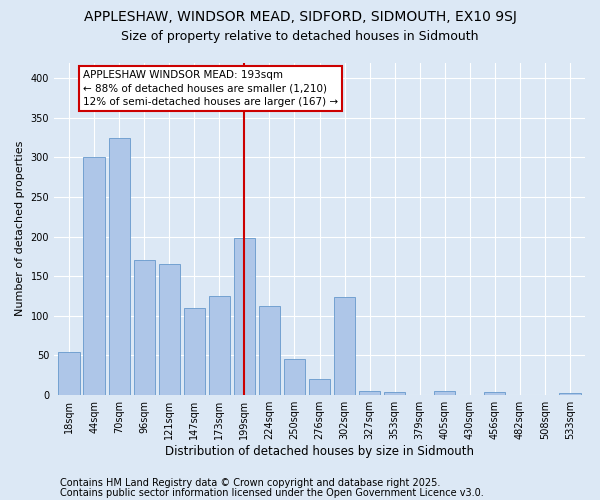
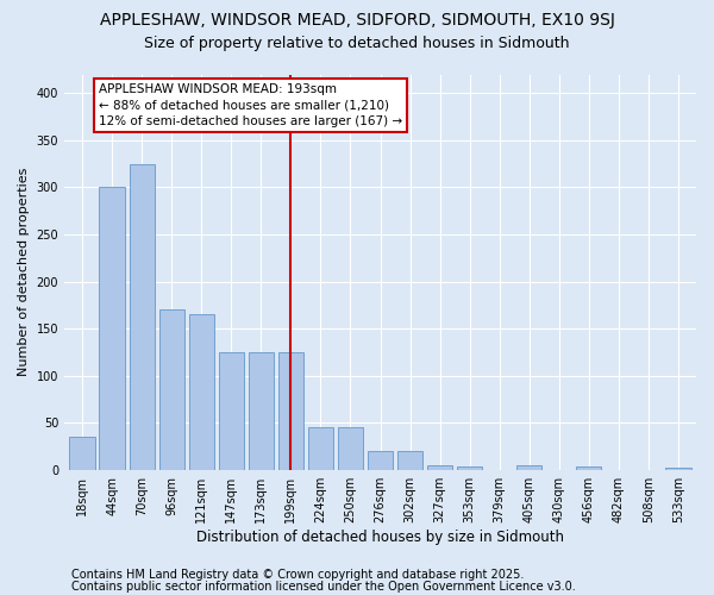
18sqm: 54 -> 35
147sqm: 110 -> 125
199sqm: 198 -> 125
224sqm: 112 -> 45
302sqm: 124 -> 20
